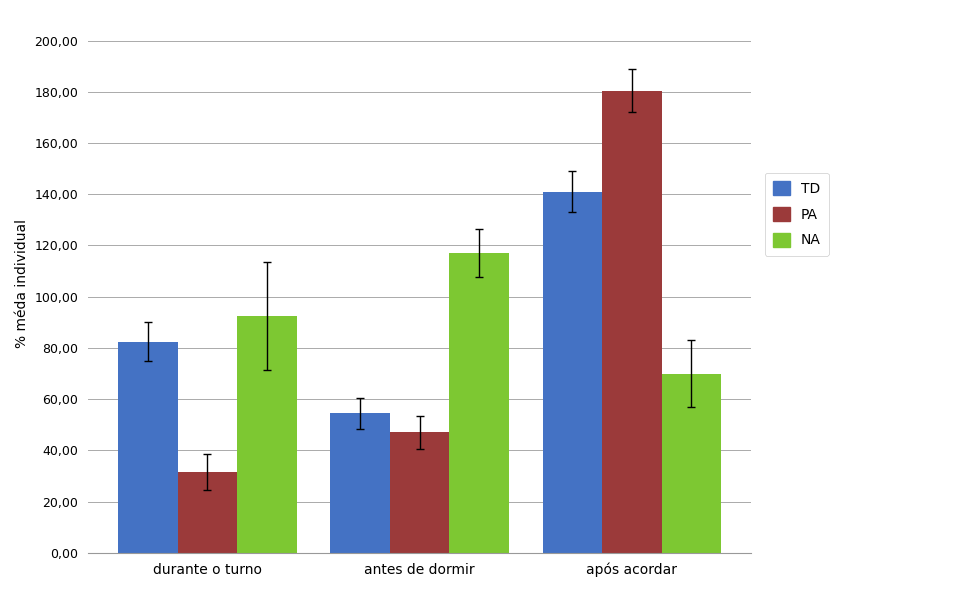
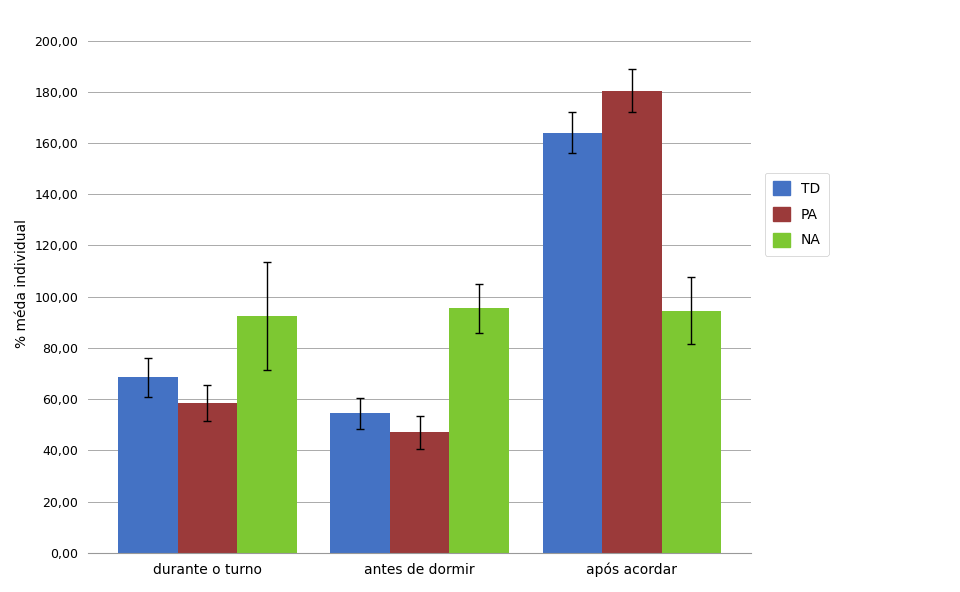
TD/durante o turno: 82,5 -> 68,5
PA/durante o turno: 31,5 -> 58,5
NA/antes de dormir: 117,0 -> 95,5
TD/após acordar: 141,0 -> 164,0
NA/após acordar: 70,0 -> 94,5
